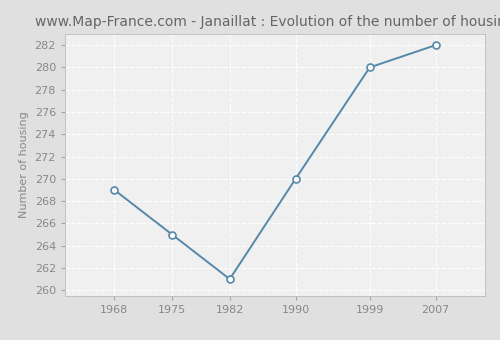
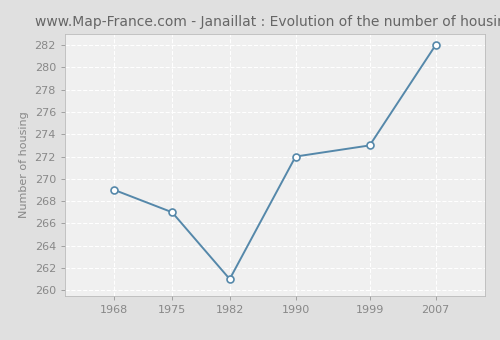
1975: 265 -> 267
1990: 270 -> 272
1999: 280 -> 273
